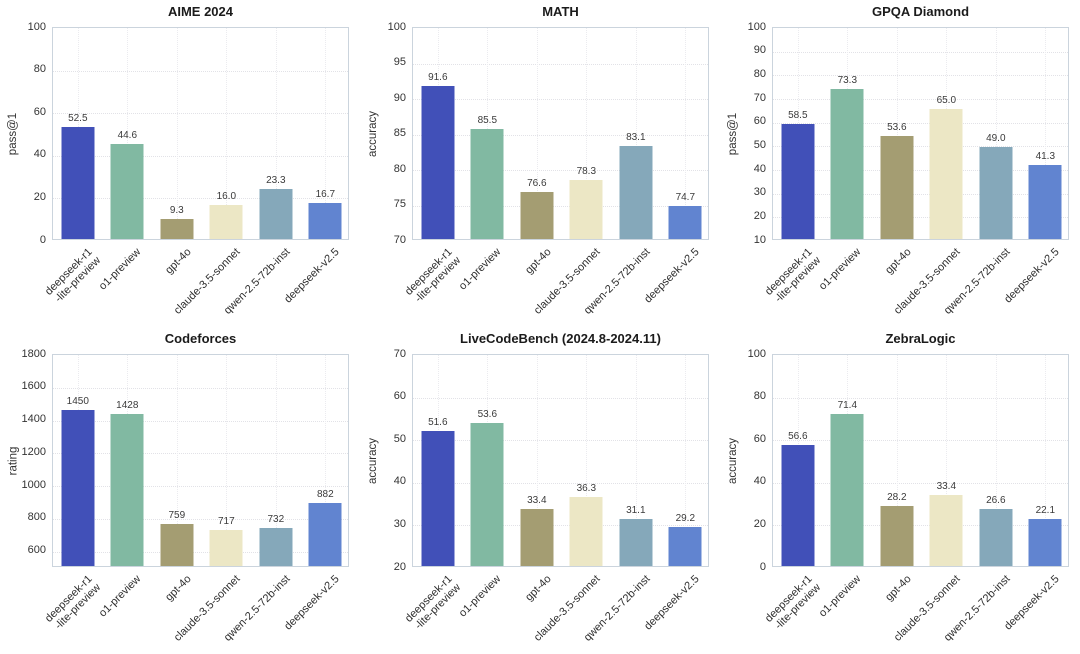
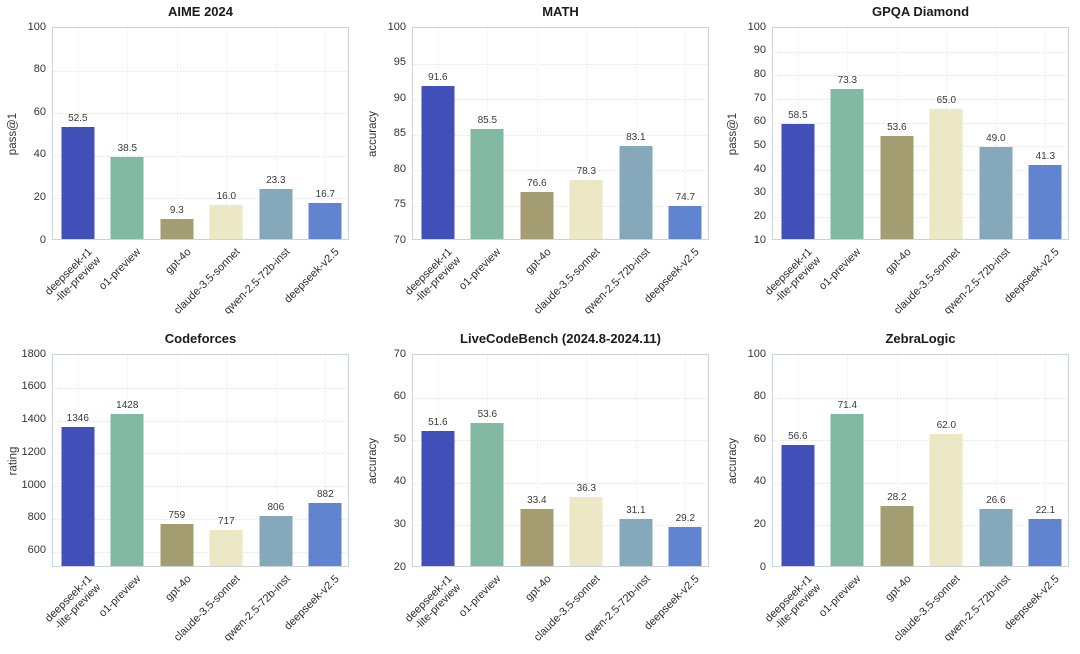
AIME 2024/o1-preview: 44.6 -> 38.5
Codeforces/deepseek-r1 -lite-preview: 1450 -> 1346
Codeforces/qwen-2.5-72b-inst: 732 -> 806
ZebraLogic/claude-3.5-sonnet: 33.4 -> 62.0
